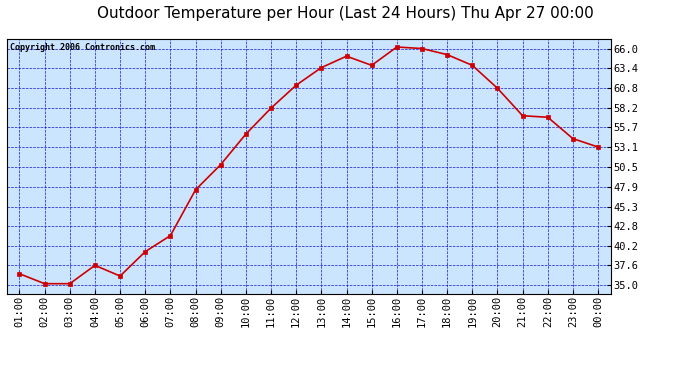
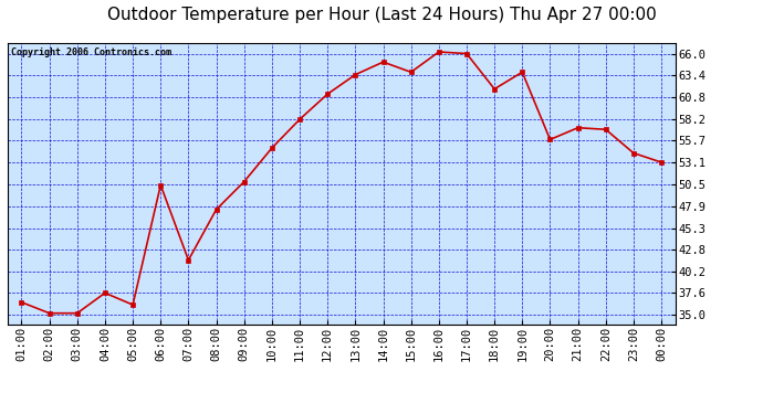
06:00: 39.4 -> 50.4
18:00: 65.2 -> 61.8
20:00: 60.8 -> 55.8
